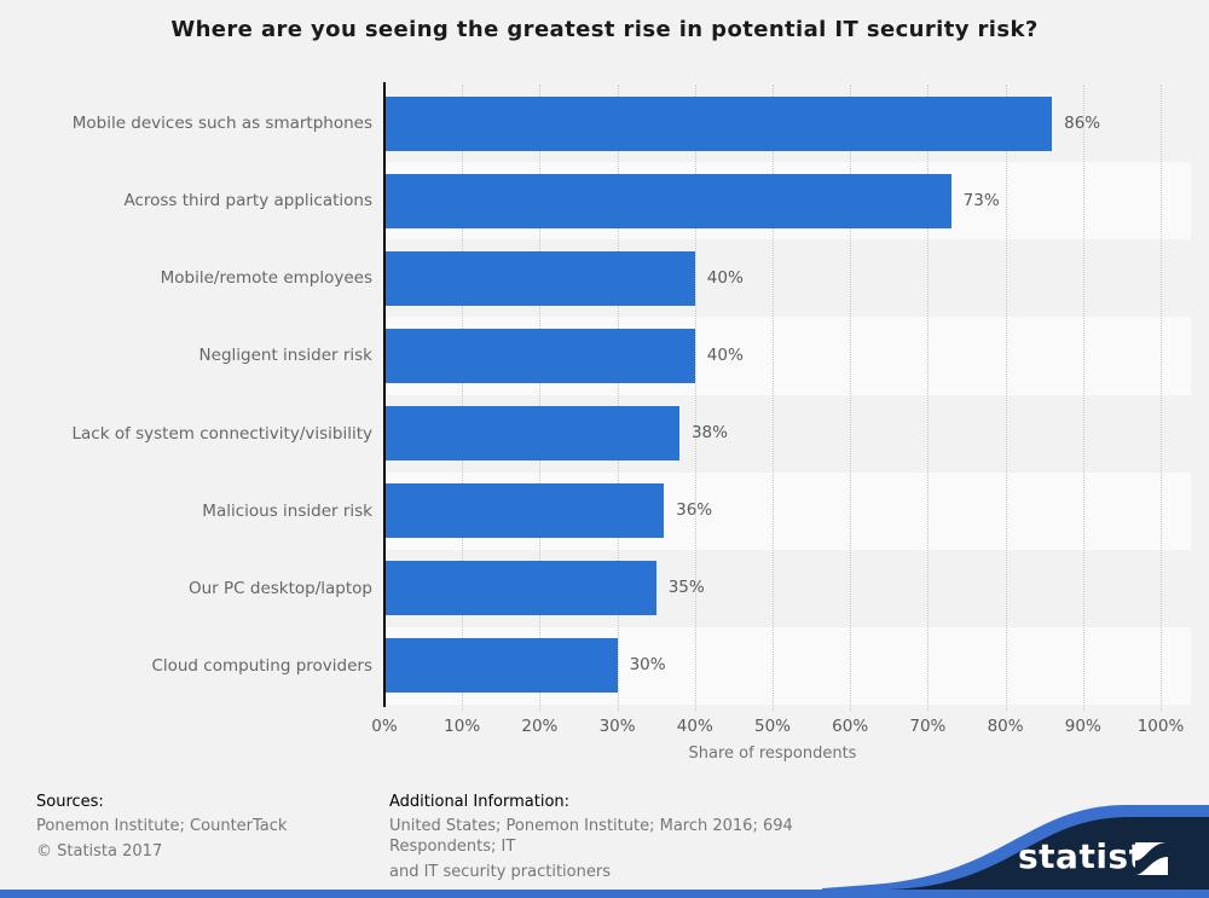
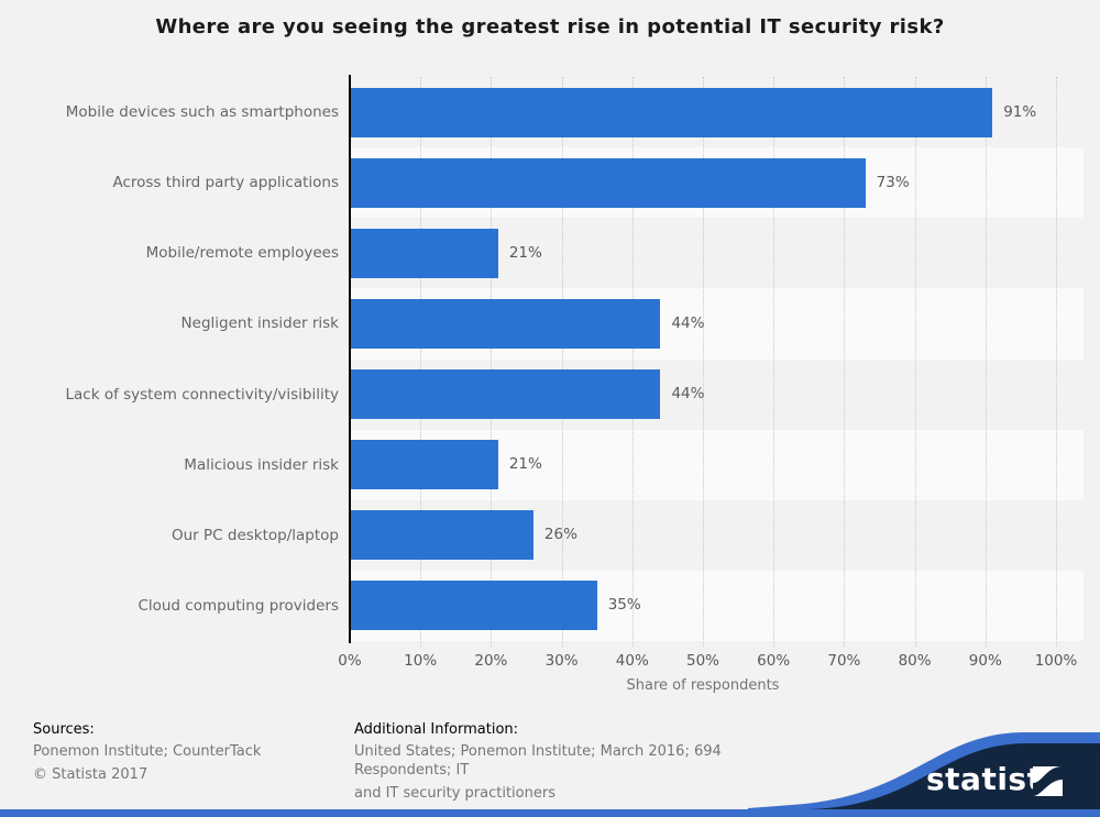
Mobile devices such as smartphones: 86% -> 91%
Mobile/remote employees: 40% -> 21%
Negligent insider risk: 40% -> 44%
Lack of system connectivity/visibility: 38% -> 44%
Malicious insider risk: 36% -> 21%
Our PC desktop/laptop: 35% -> 26%
Cloud computing providers: 30% -> 35%
